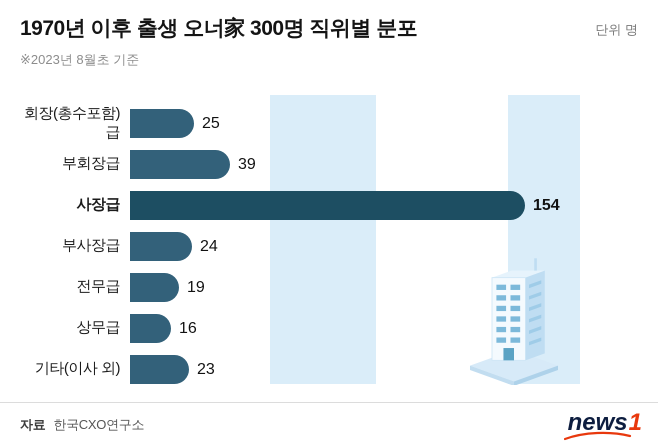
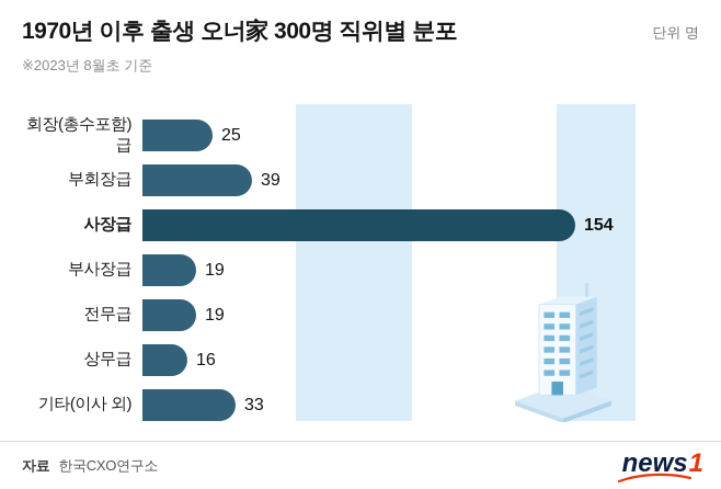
부사장급: 24 -> 19
기타(이사 외): 23 -> 33
